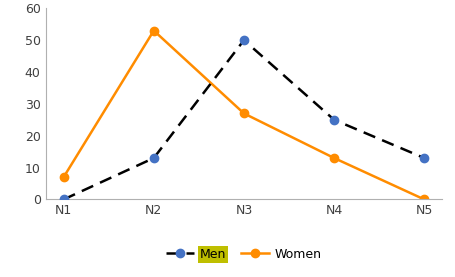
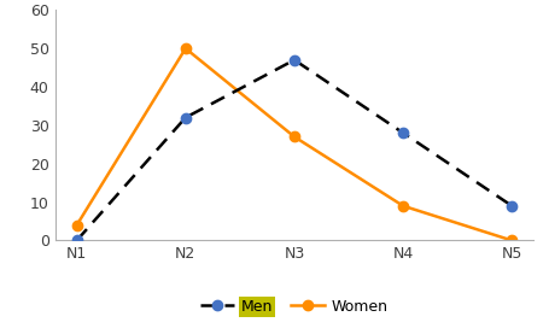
Women/N1: 7 -> 4
Men/N2: 13 -> 32
Women/N2: 53 -> 50
Men/N3: 50 -> 47
Men/N4: 25 -> 28
Women/N4: 13 -> 9
Men/N5: 13 -> 9
